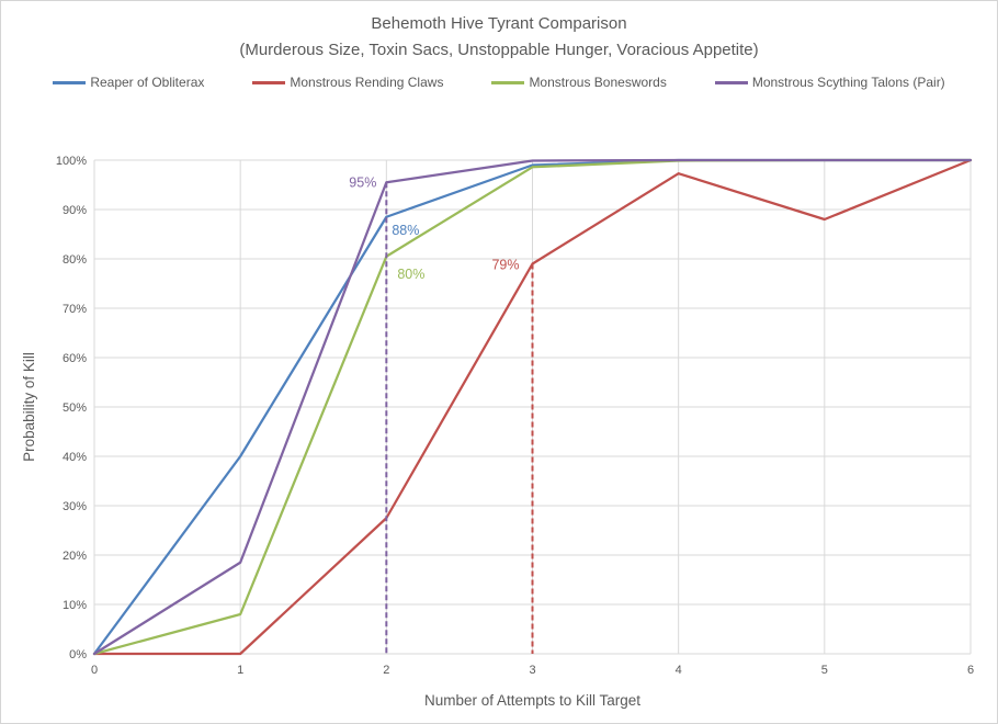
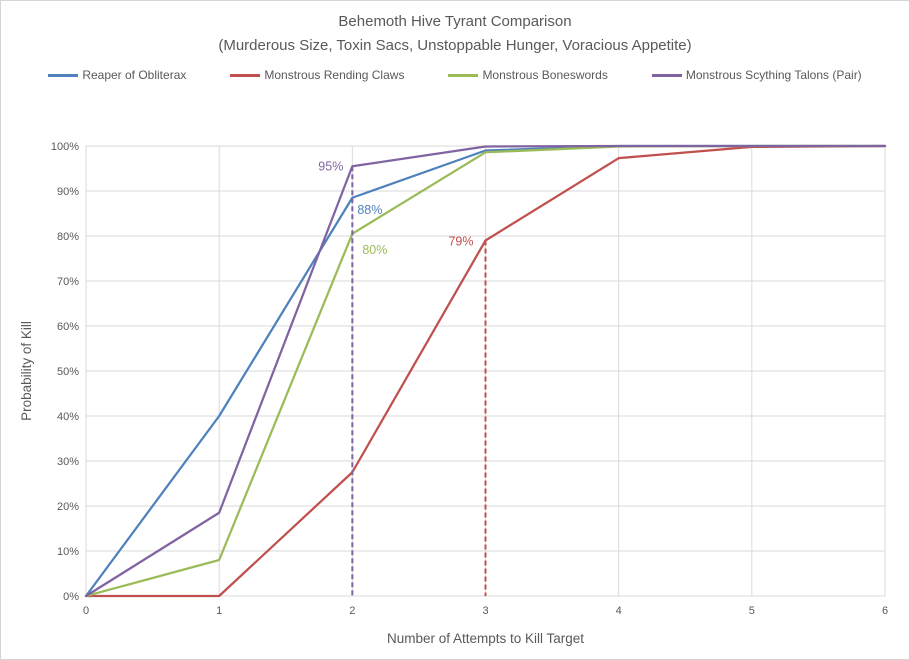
Monstrous Rending Claws/5: 88% -> 100%
